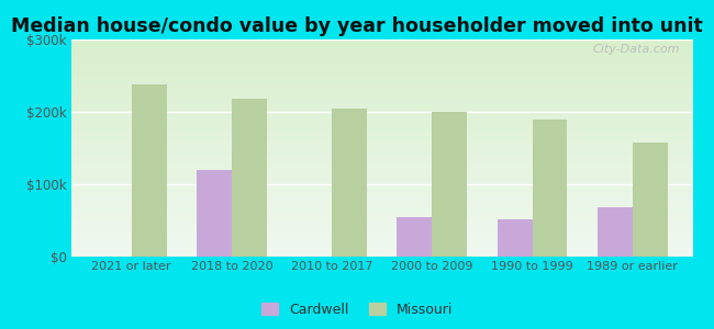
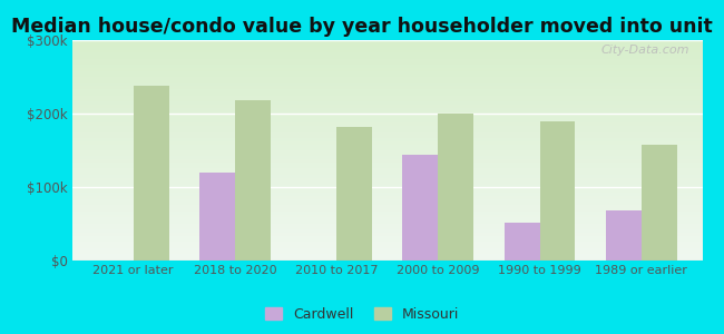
Missouri/2010 to 2017: $204k -> $182k
Cardwell/2000 to 2009: $55k -> $144k
